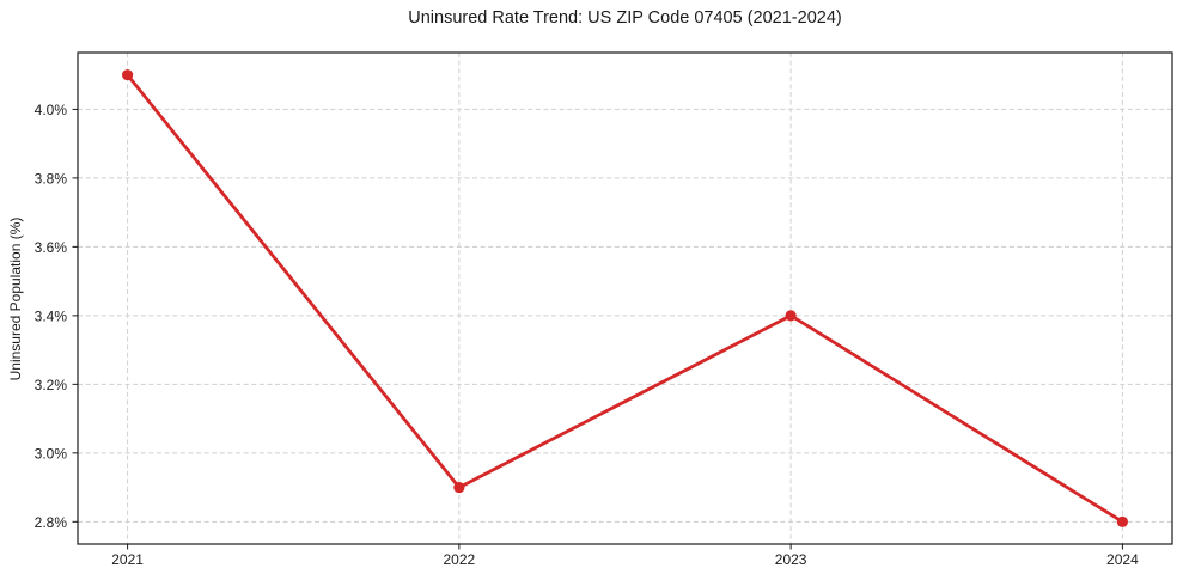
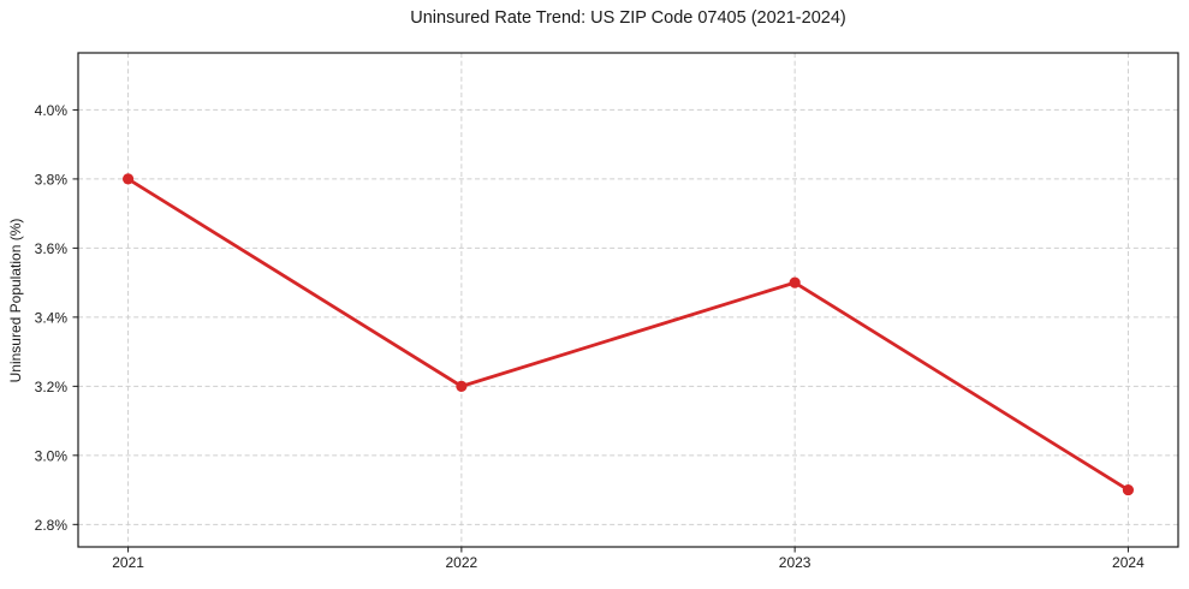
2021: 4.1% -> 3.8%
2022: 2.9% -> 3.2%
2023: 3.4% -> 3.5%
2024: 2.8% -> 2.9%
